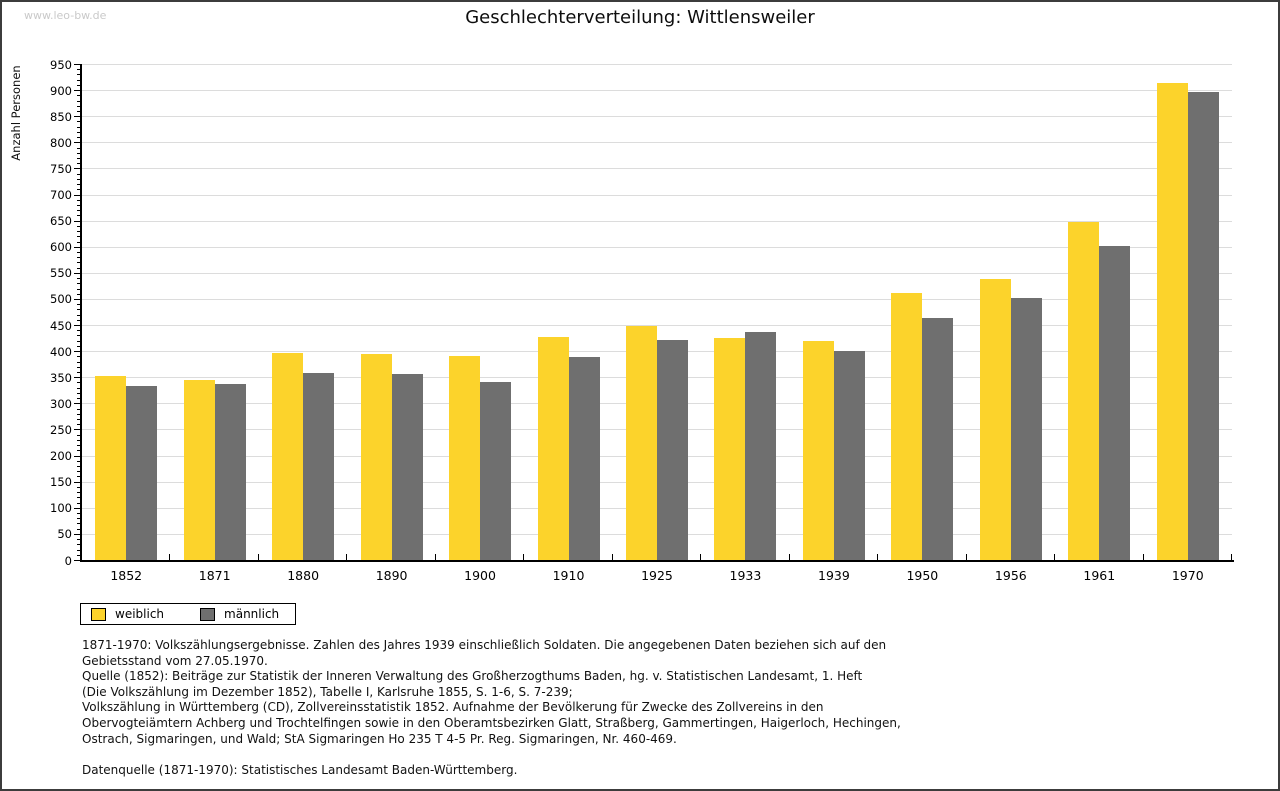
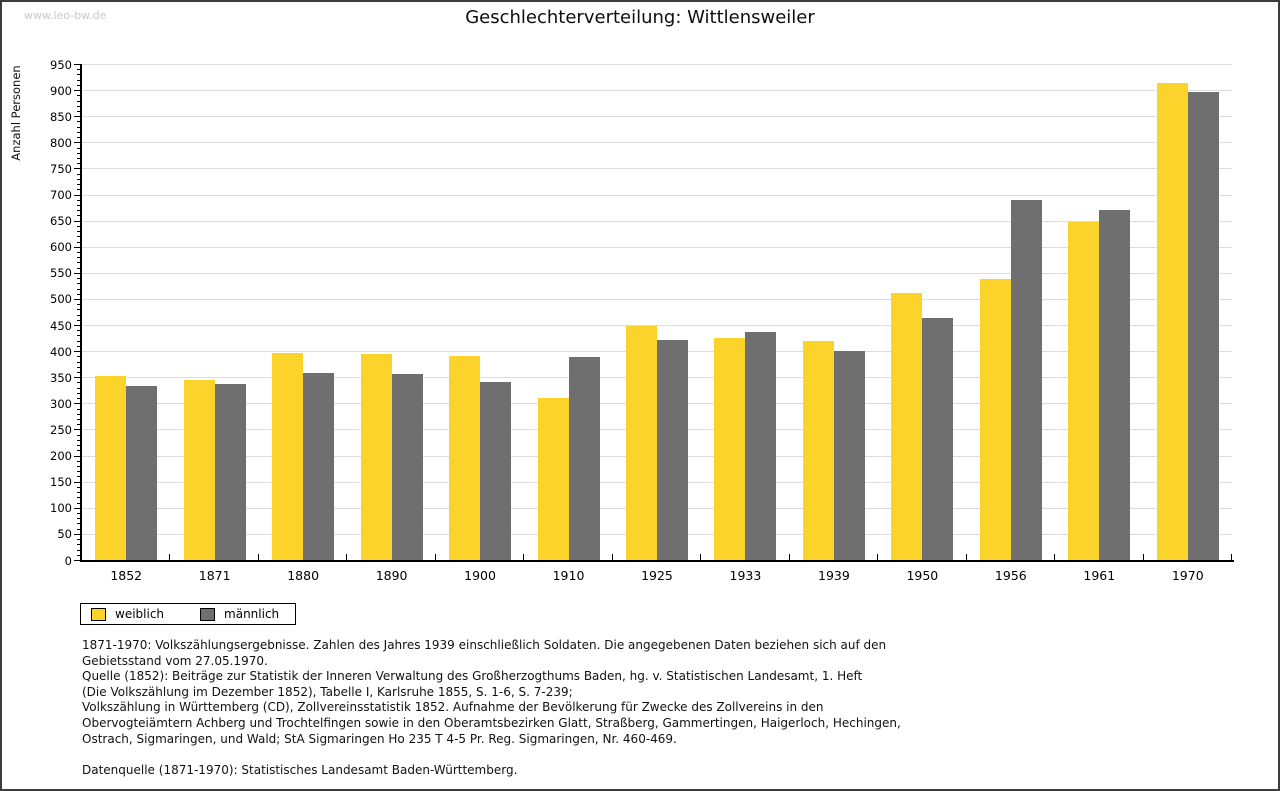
weiblich/1910: 430 -> 310
männlich/1956: 500 -> 690
männlich/1961: 600 -> 670
